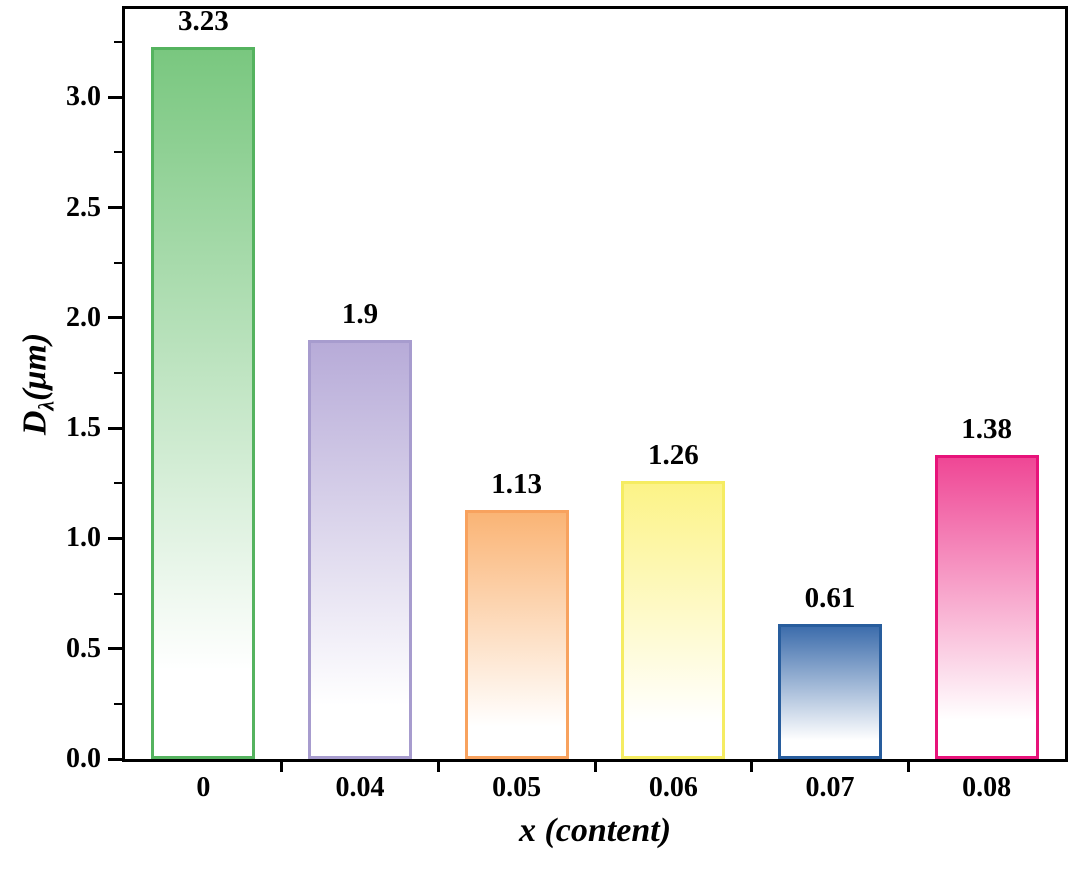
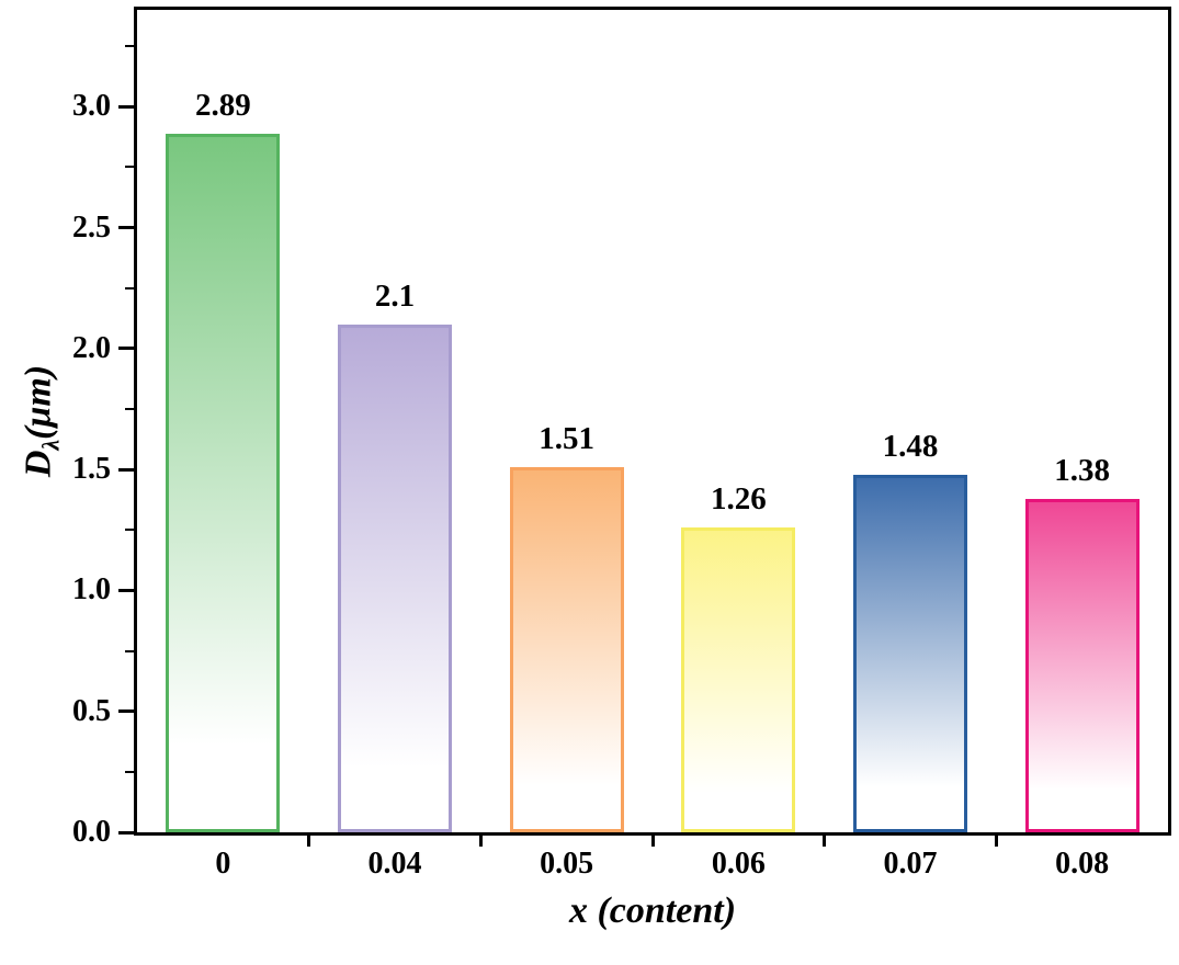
0: 3.23 -> 2.89
0.04: 1.9 -> 2.1
0.05: 1.13 -> 1.51
0.07: 0.61 -> 1.48
